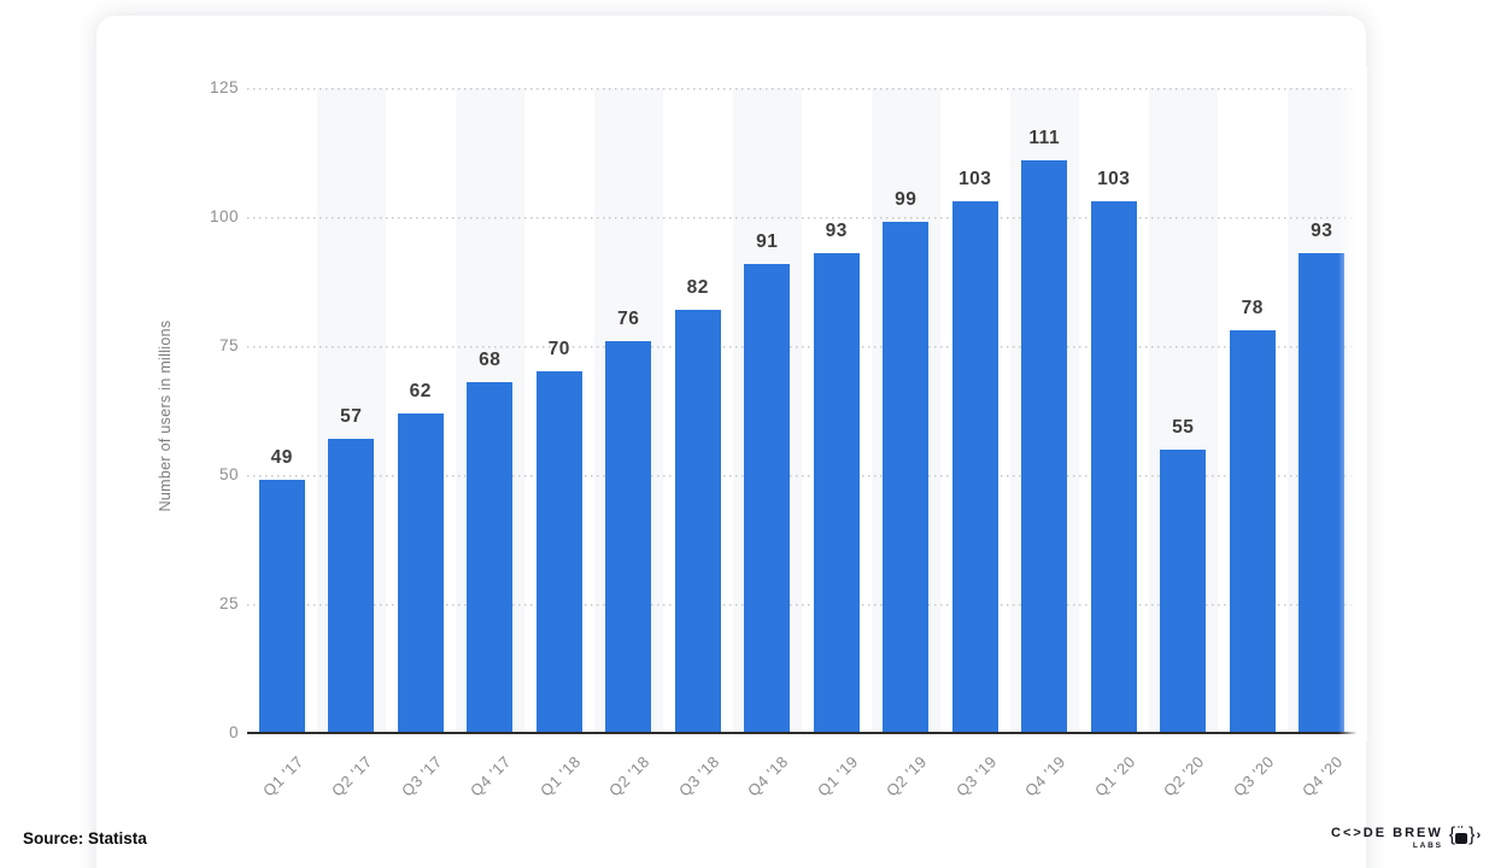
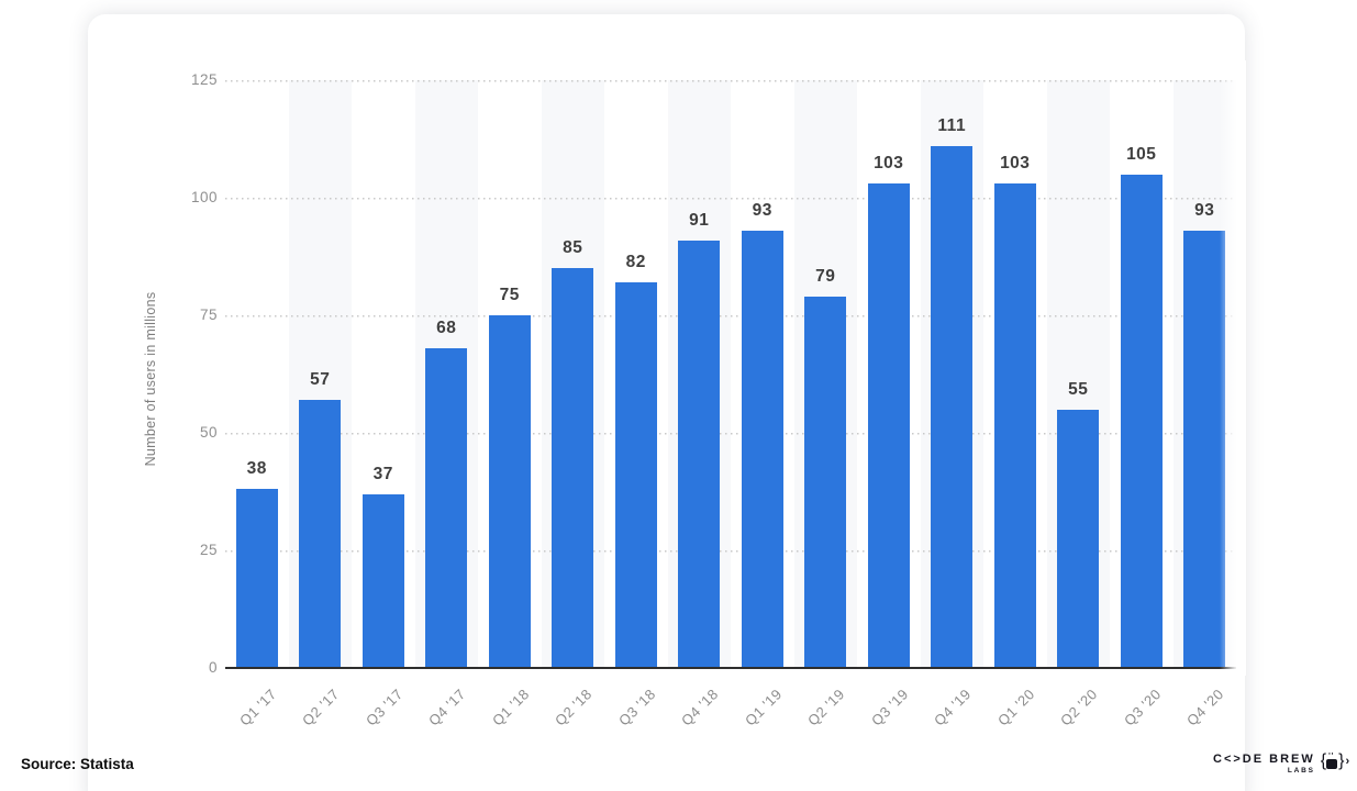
Q1 '17: 49 -> 38
Q3 '17: 62 -> 37
Q1 '18: 70 -> 75
Q2 '18: 76 -> 85
Q2 '19: 99 -> 79
Q3 '20: 78 -> 105
